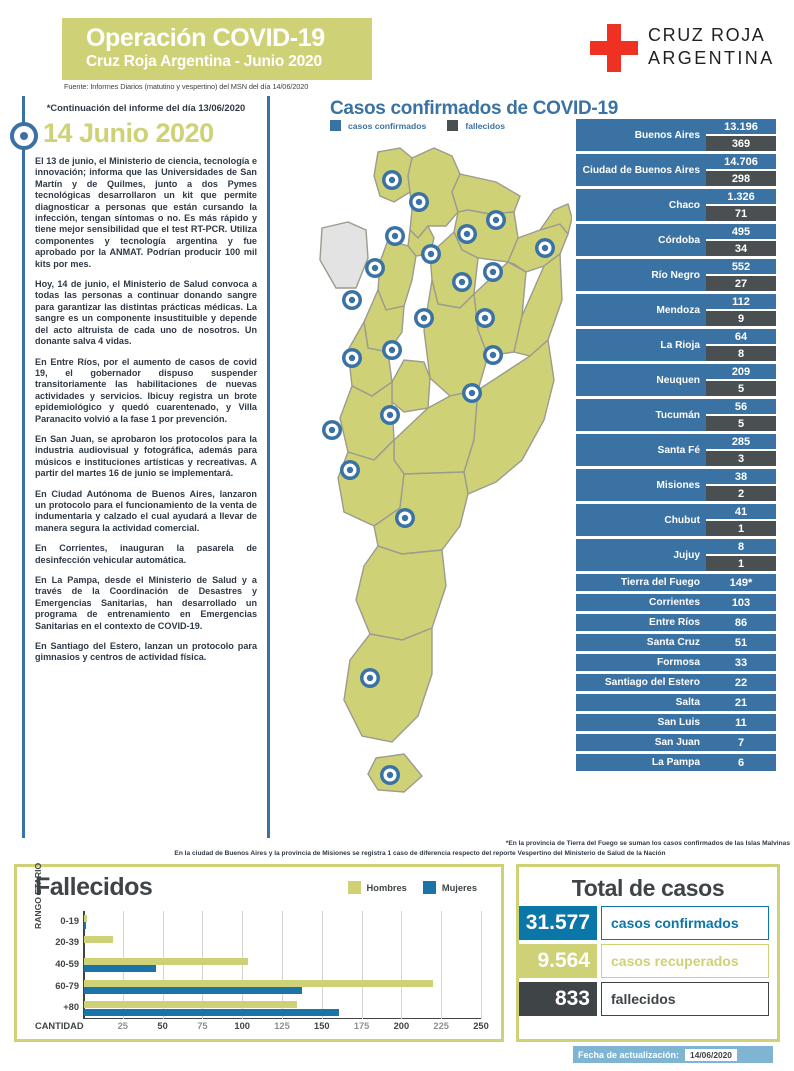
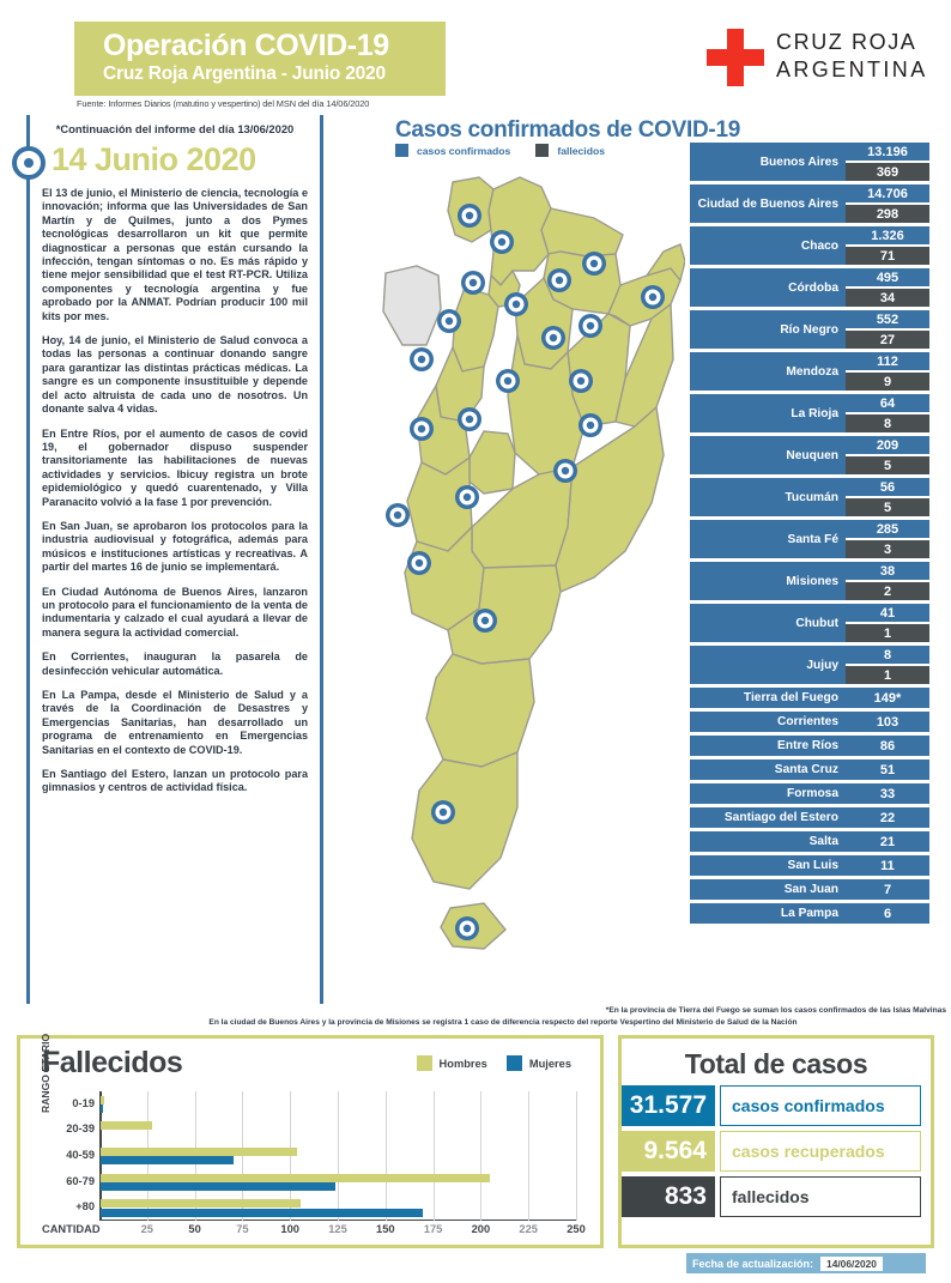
Hombres/20-39: 18 -> 27
Mujeres/40-59: 45 -> 70
Hombres/60-79: 219 -> 204
Mujeres/60-79: 137 -> 123
Hombres/+80: 134 -> 105
Mujeres/+80: 160 -> 169
